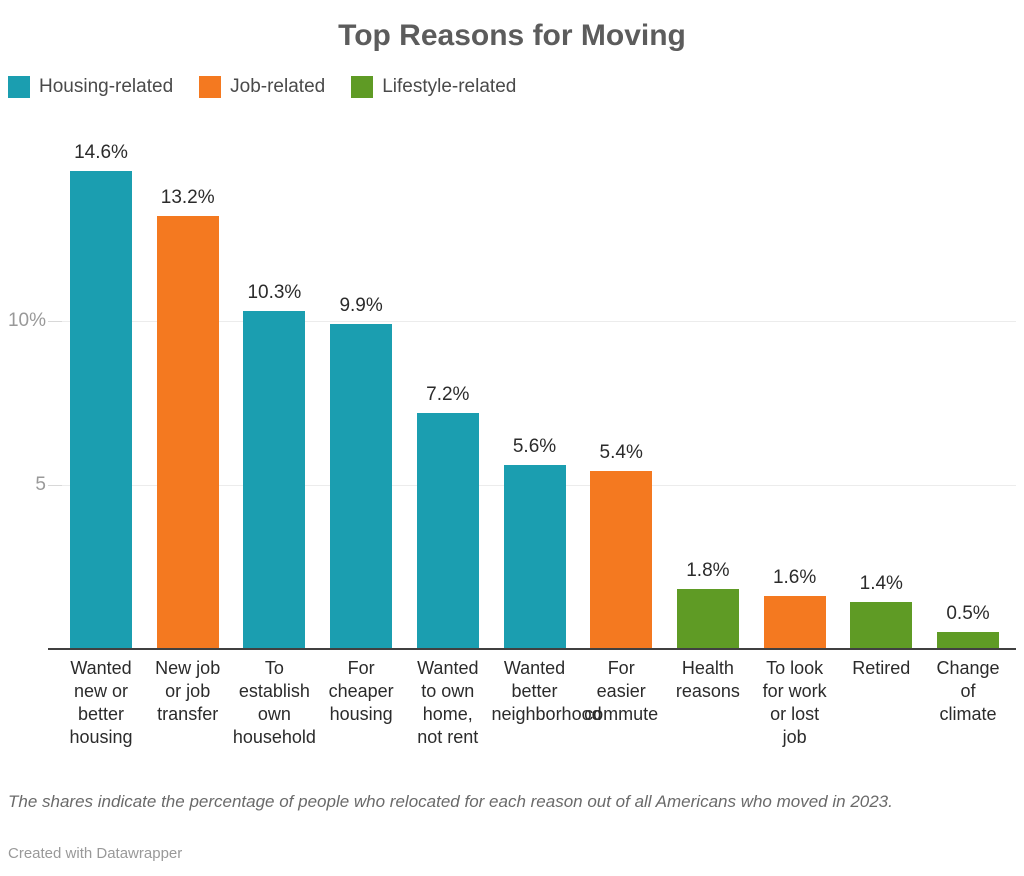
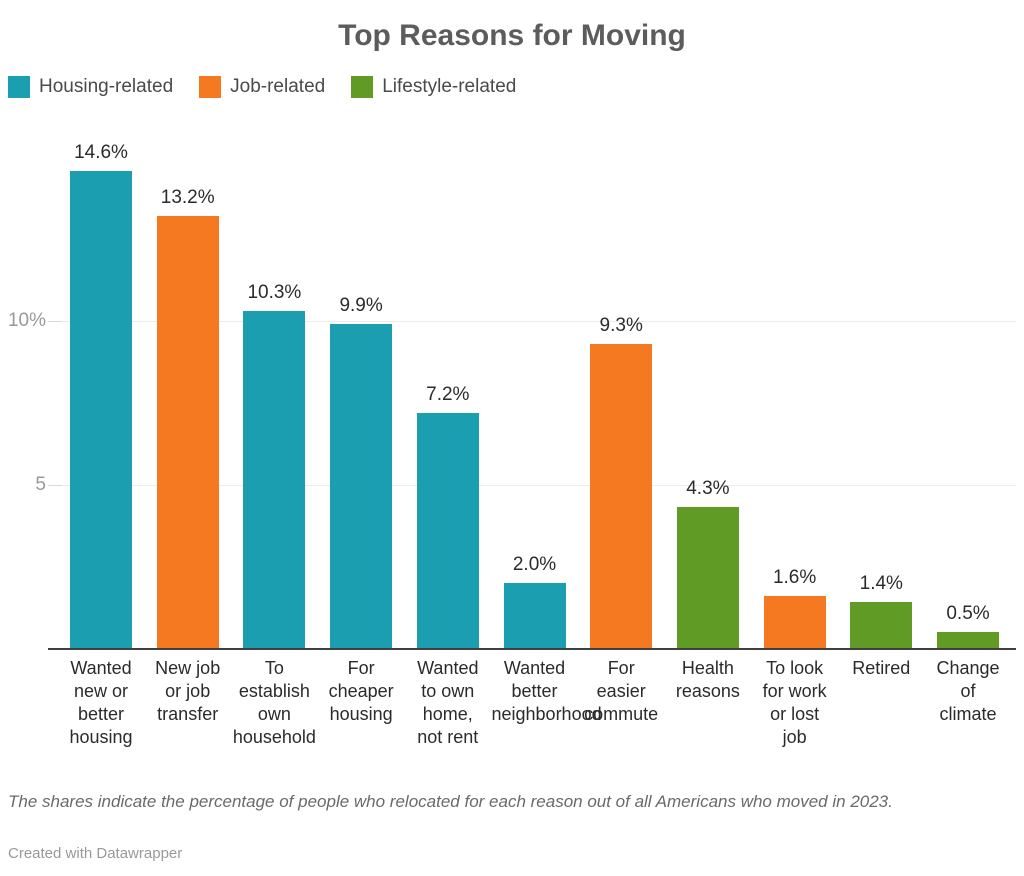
Wanted better neighborhood: 5.6% -> 2.0%
For easier commute: 5.4% -> 9.3%
Health reasons: 1.8% -> 4.3%
